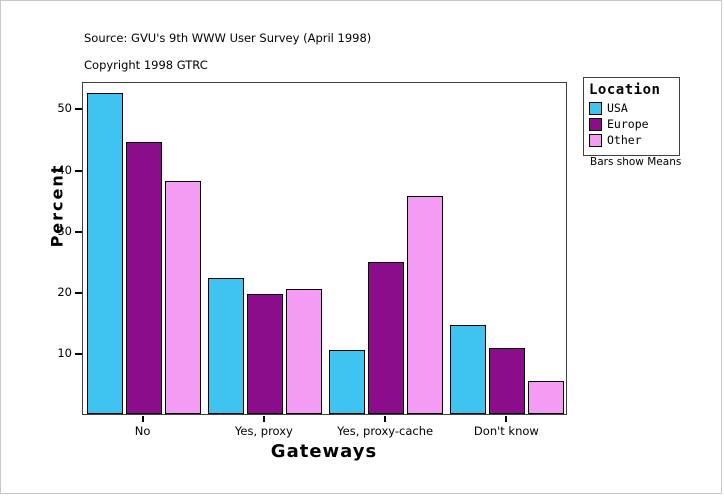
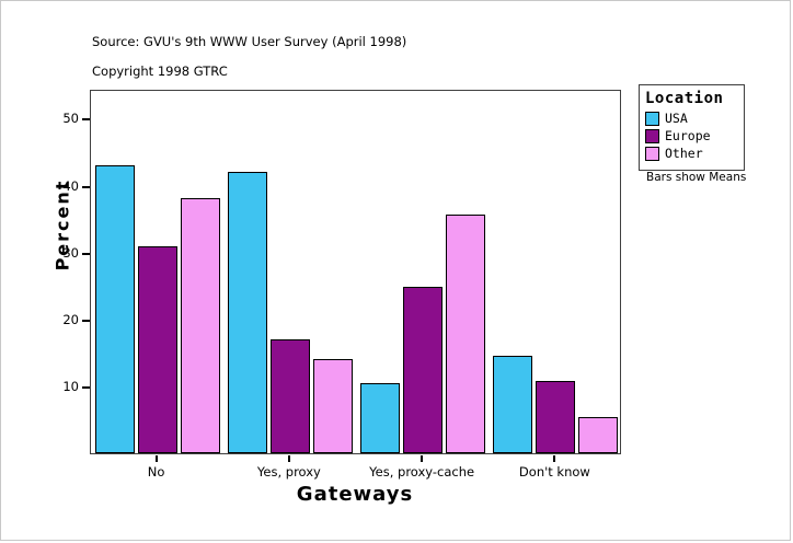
USA/No: 53 -> 43
Europe/No: 44 -> 31
USA/Yes, proxy: 22 -> 42
Europe/Yes, proxy: 20 -> 17
Other/Yes, proxy: 20 -> 14
